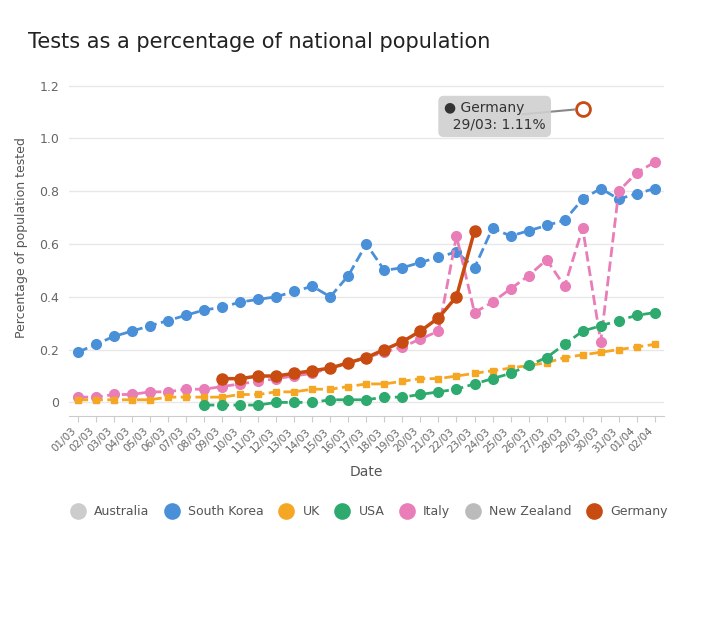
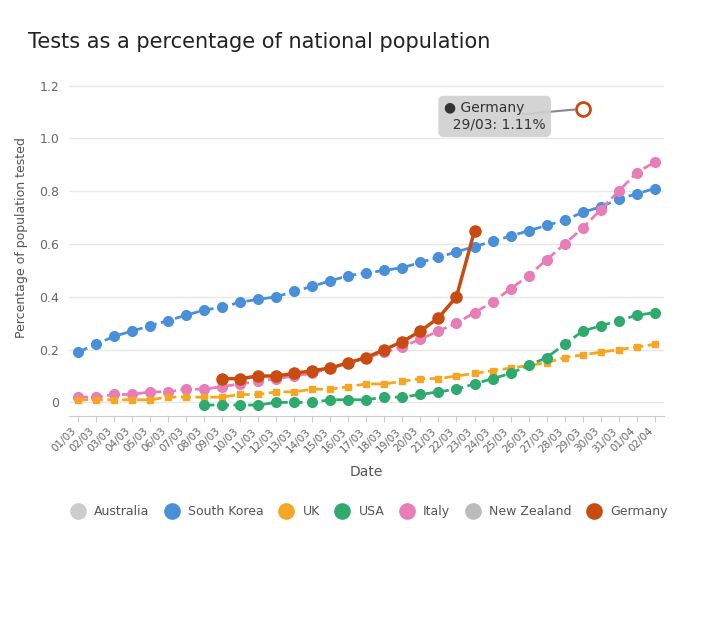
South Korea/15/03: 0.40 -> 0.46
South Korea/17/03: 0.60 -> 0.49
Italy/22/03: 0.63 -> 0.30
South Korea/23/03: 0.51 -> 0.59
South Korea/24/03: 0.66 -> 0.61
Italy/28/03: 0.44 -> 0.60
South Korea/29/03: 0.77 -> 0.72
South Korea/30/03: 0.81 -> 0.74
Italy/30/03: 0.23 -> 0.73
